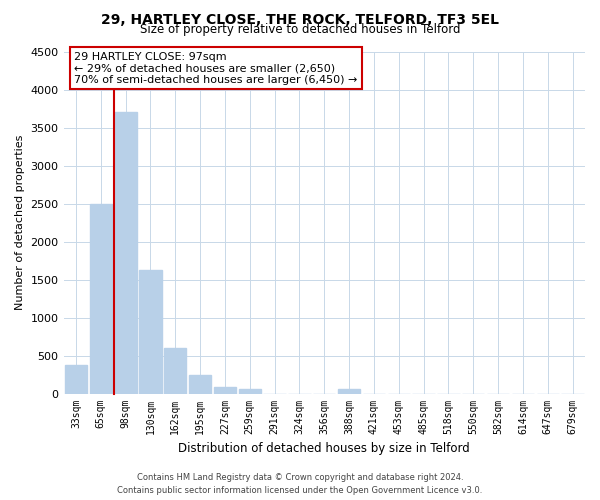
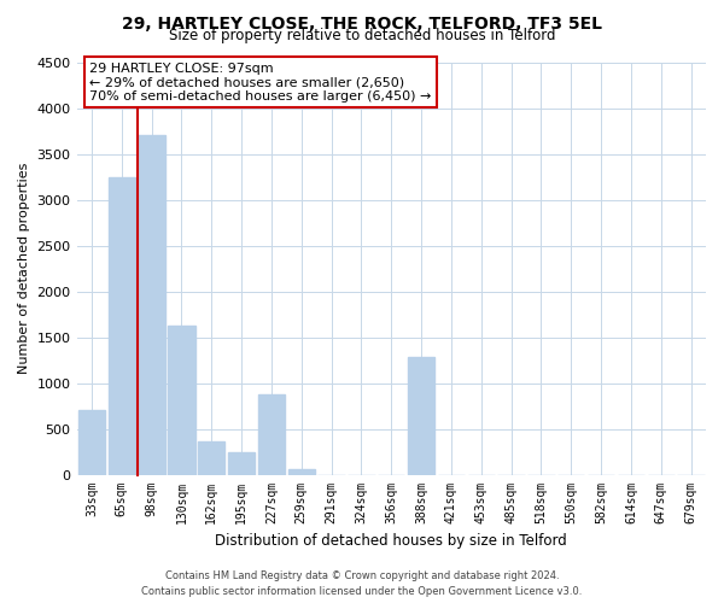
33sqm: 380 -> 700
65sqm: 2500 -> 3240
162sqm: 600 -> 360
227sqm: 90 -> 880
388sqm: 60 -> 1280
